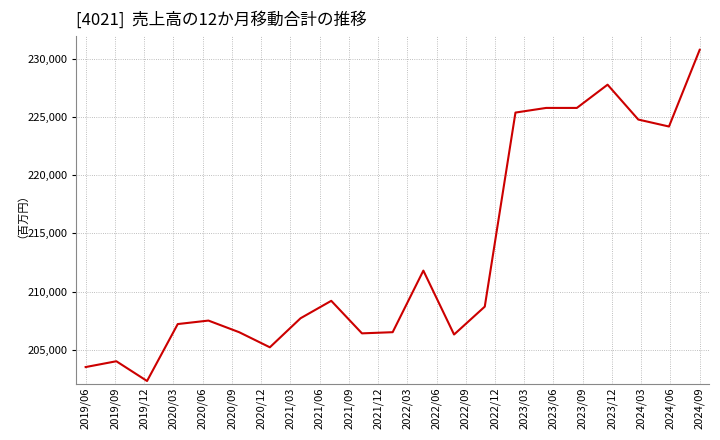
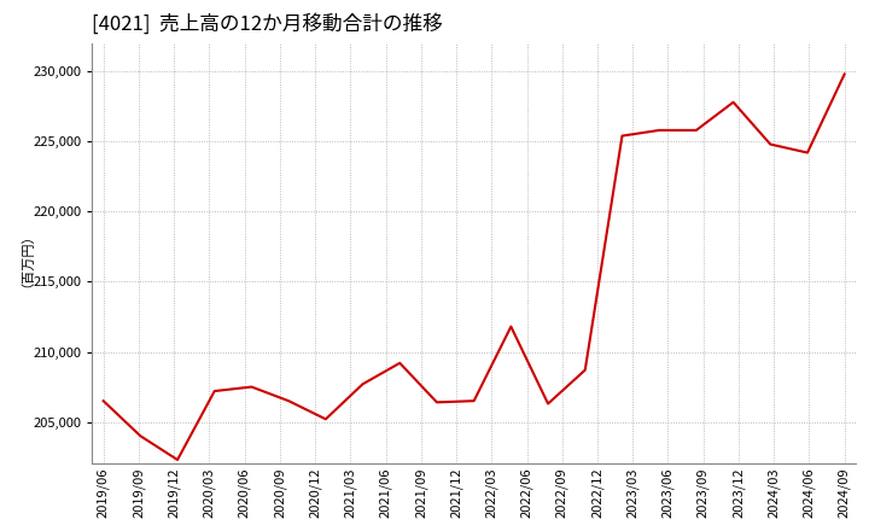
2019/06: 203,500 -> 206,500
2024/09: 230,800 -> 229,800
